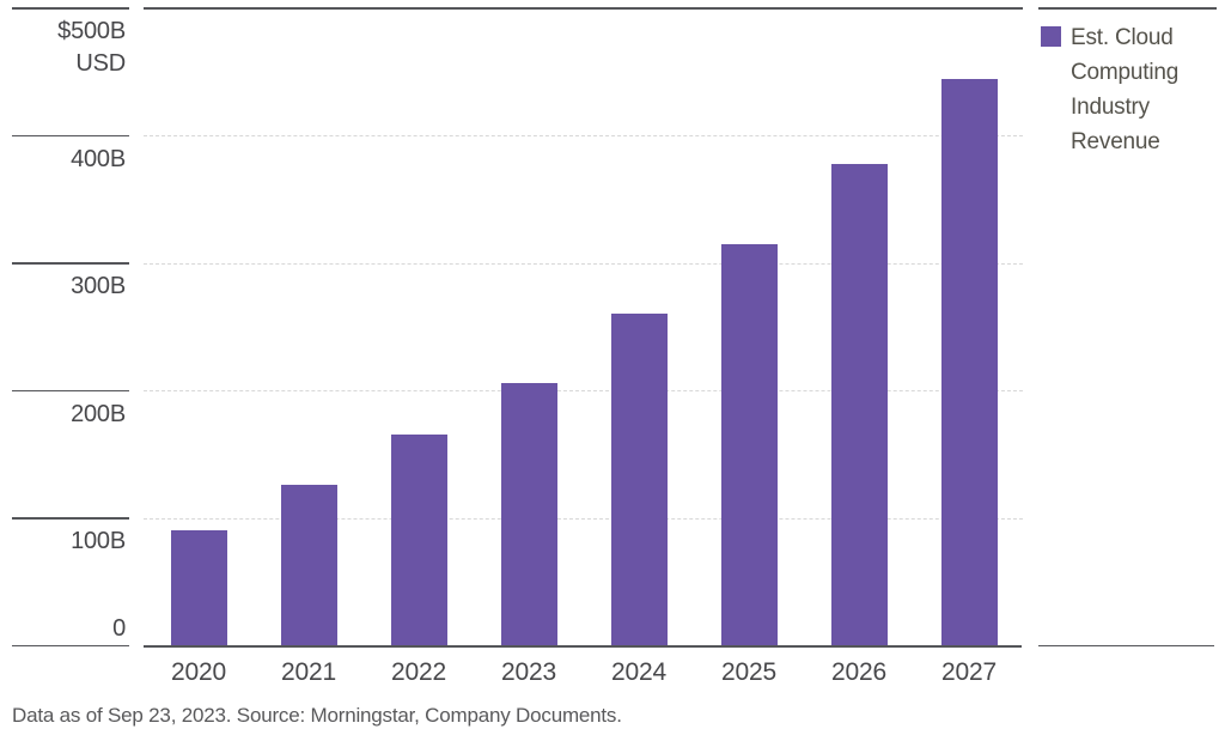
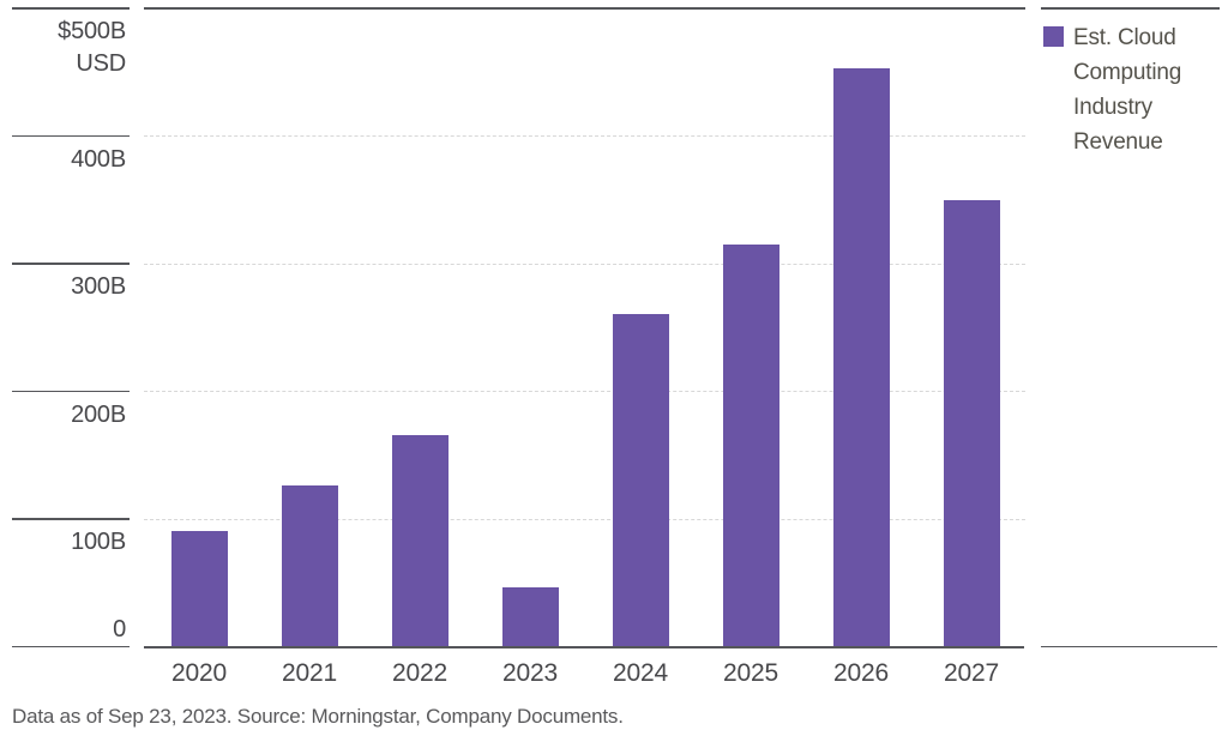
2023: 206B -> 46B
2026: 377B -> 453B
2027: 444B -> 349B
